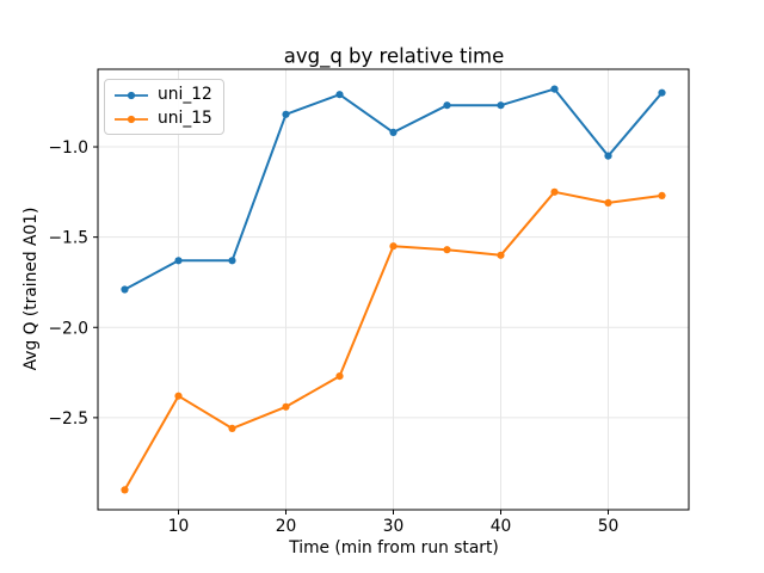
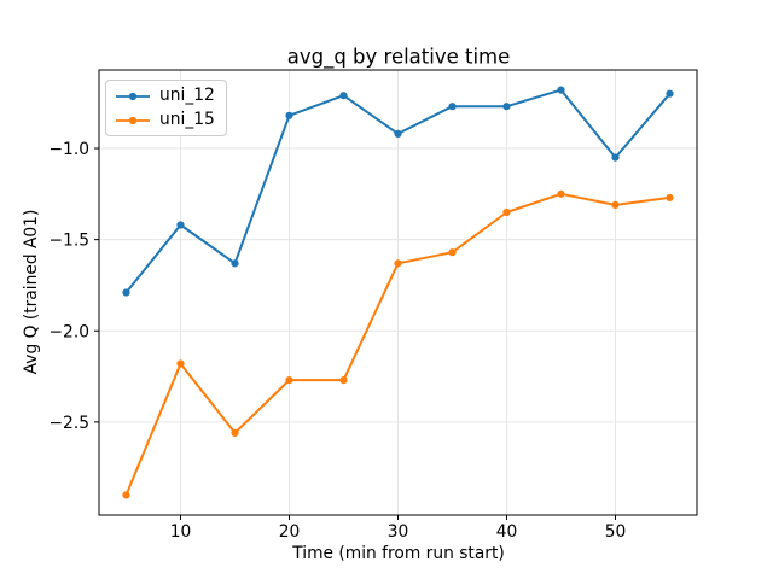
uni_12/10: -1.63 -> -1.42
uni_15/10: -2.38 -> -2.18
uni_15/20: -2.44 -> -2.27
uni_15/30: -1.55 -> -1.63
uni_15/40: -1.60 -> -1.35
